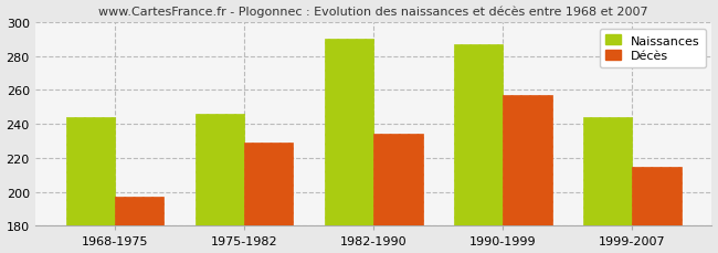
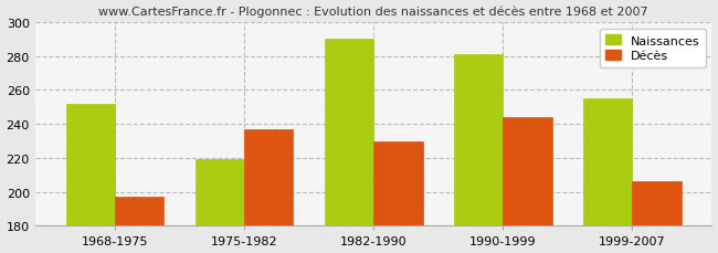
Naissances/1968-1975: 244 -> 252
Naissances/1975-1982: 246 -> 219
Décès/1975-1982: 229 -> 237
Décès/1982-1990: 234 -> 230
Naissances/1990-1999: 287 -> 281
Décès/1990-1999: 257 -> 244
Naissances/1999-2007: 244 -> 255
Décès/1999-2007: 215 -> 206
